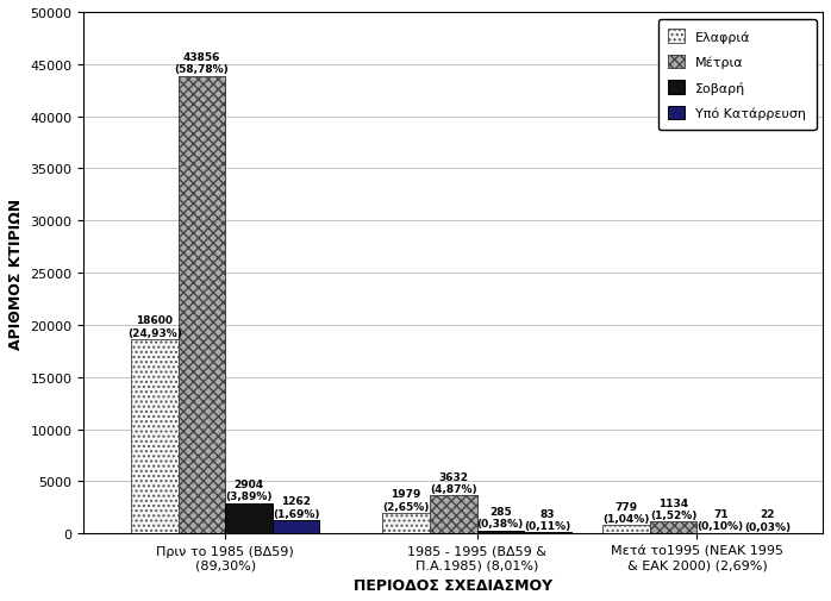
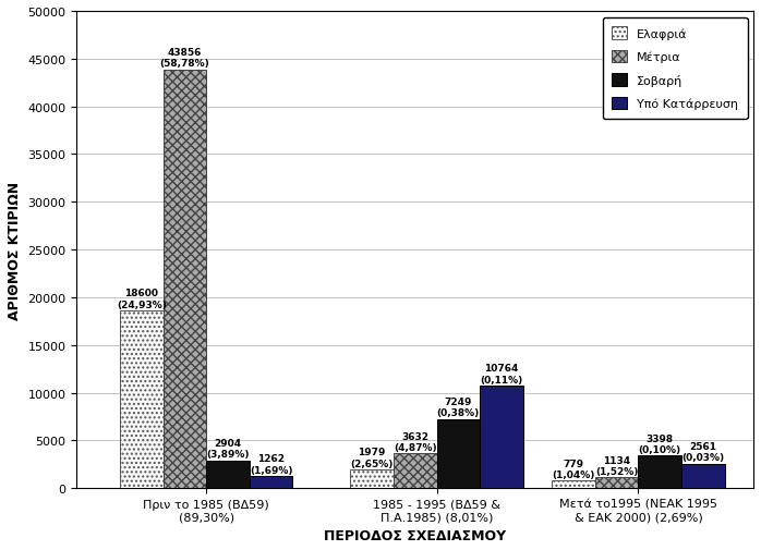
Σοβαρή/1985 - 1995 (ΒΔ59 & Π.Α.1985) (8,01%): 285 -> 7249
Υπό Κατάρρευση/1985 - 1995 (ΒΔ59 & Π.Α.1985) (8,01%): 83 -> 10764
Σοβαρή/Μετά το1995 (ΝΕΑΚ 1995 & ΕΑΚ 2000) (2,69%): 71 -> 3398
Υπό Κατάρρευση/Μετά το1995 (ΝΕΑΚ 1995 & ΕΑΚ 2000) (2,69%): 22 -> 2561
